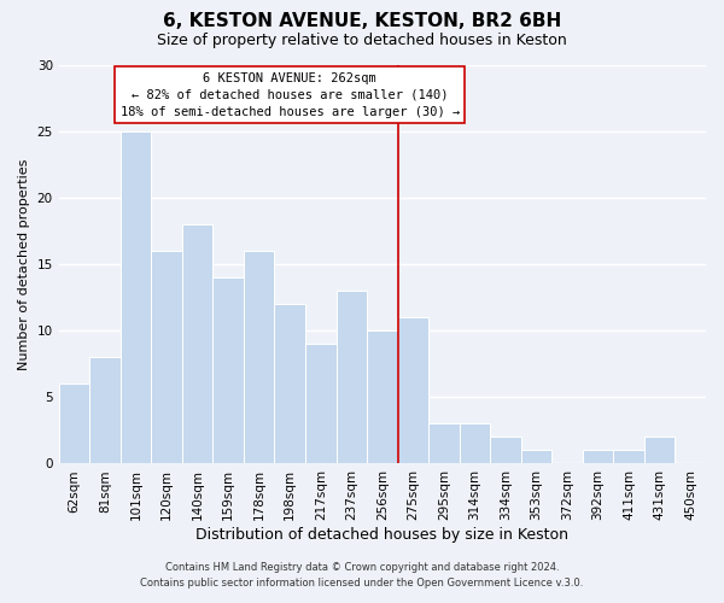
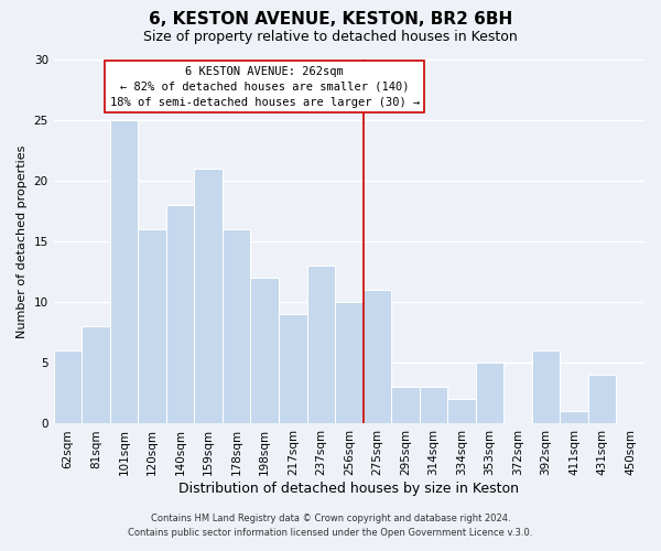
159sqm: 14 -> 21
353sqm: 1 -> 5
392sqm: 1 -> 6
431sqm: 2 -> 4
